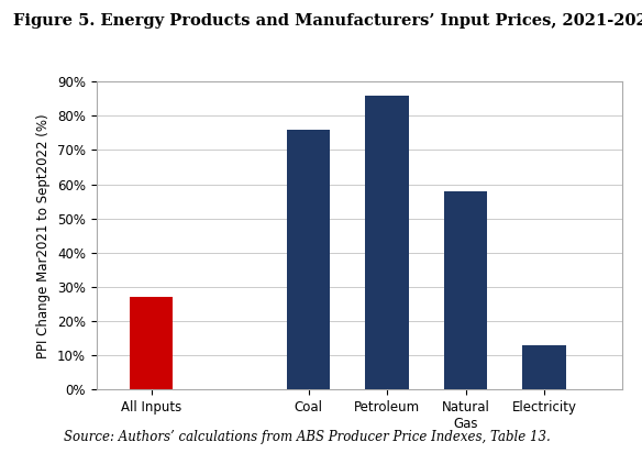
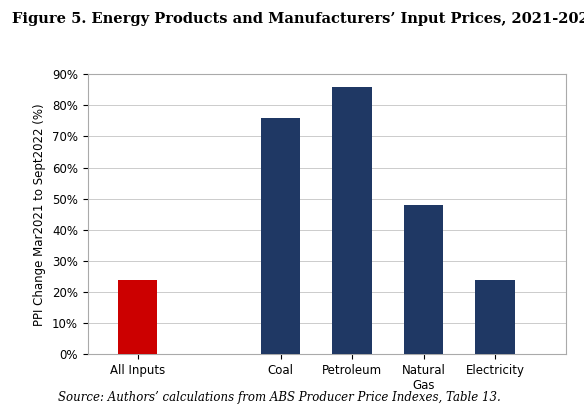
All Inputs: 27% -> 24%
Natural Gas: 58% -> 48%
Electricity: 13% -> 24%
